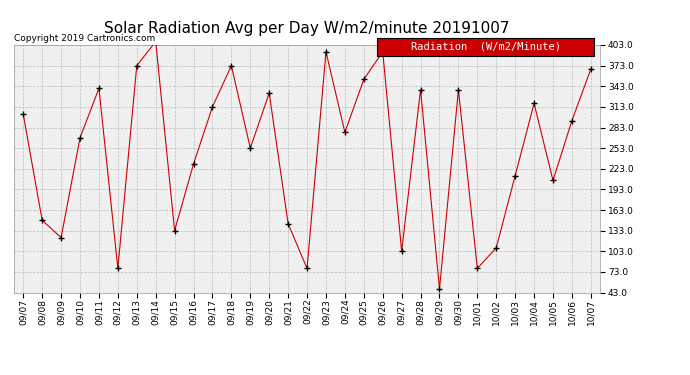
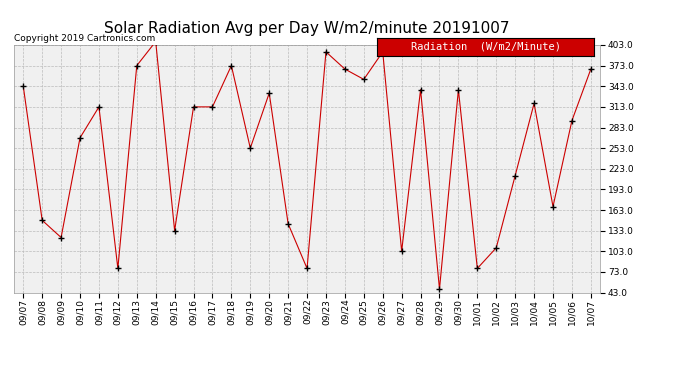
09/07: 302 -> 343
09/11: 340 -> 313
09/16: 230 -> 313
09/24: 276 -> 368
10/05: 206 -> 168
